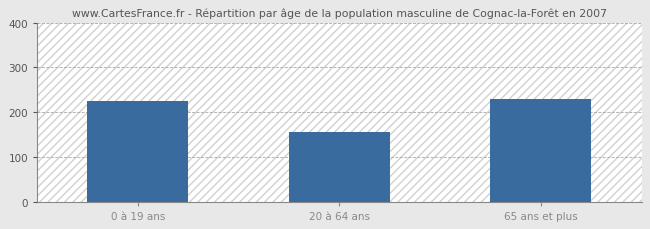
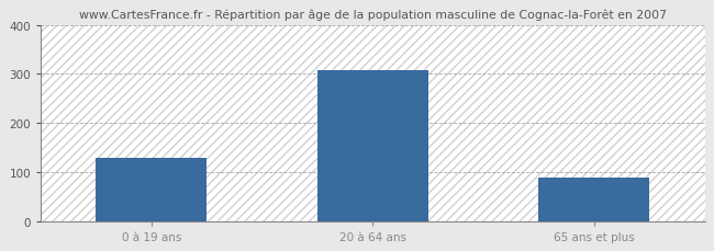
0 à 19 ans: 225 -> 130
20 à 64 ans: 155 -> 308
65 ans et plus: 230 -> 88
